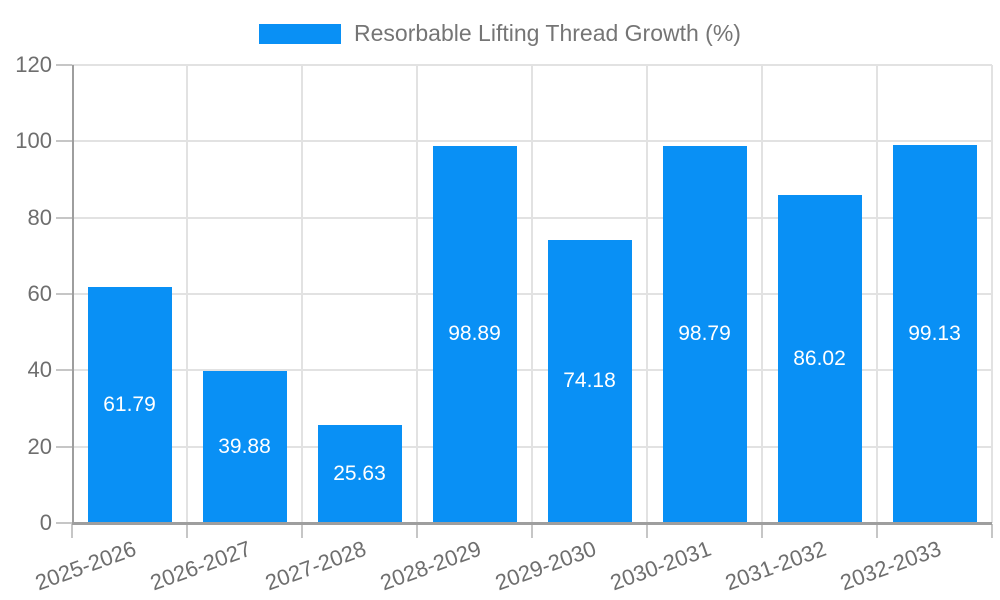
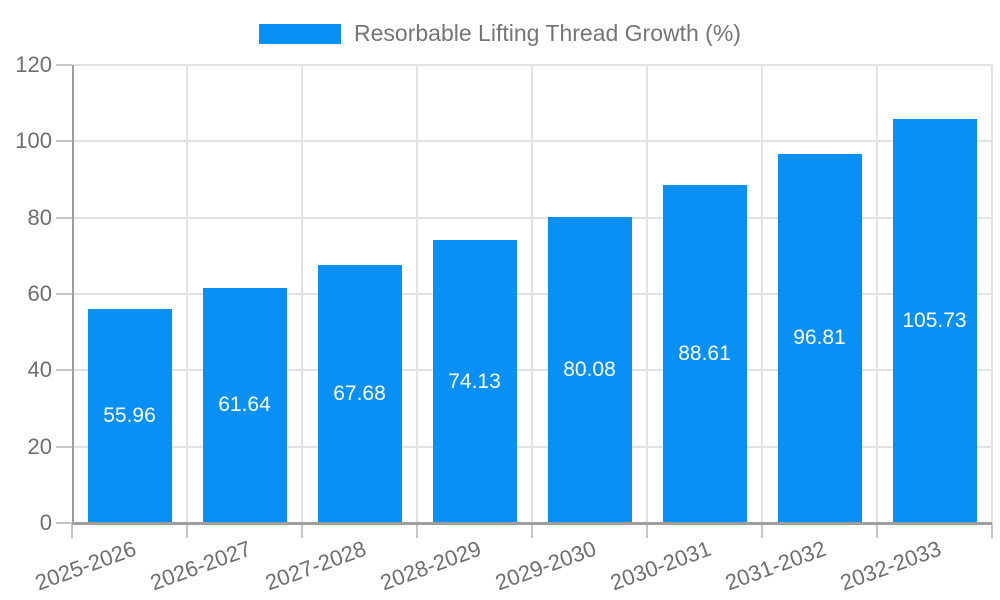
2025-2026: 61.79 -> 55.96
2026-2027: 39.88 -> 61.64
2027-2028: 25.63 -> 67.68
2028-2029: 98.89 -> 74.13
2029-2030: 74.18 -> 80.08
2030-2031: 98.79 -> 88.61
2031-2032: 86.02 -> 96.81
2032-2033: 99.13 -> 105.73
